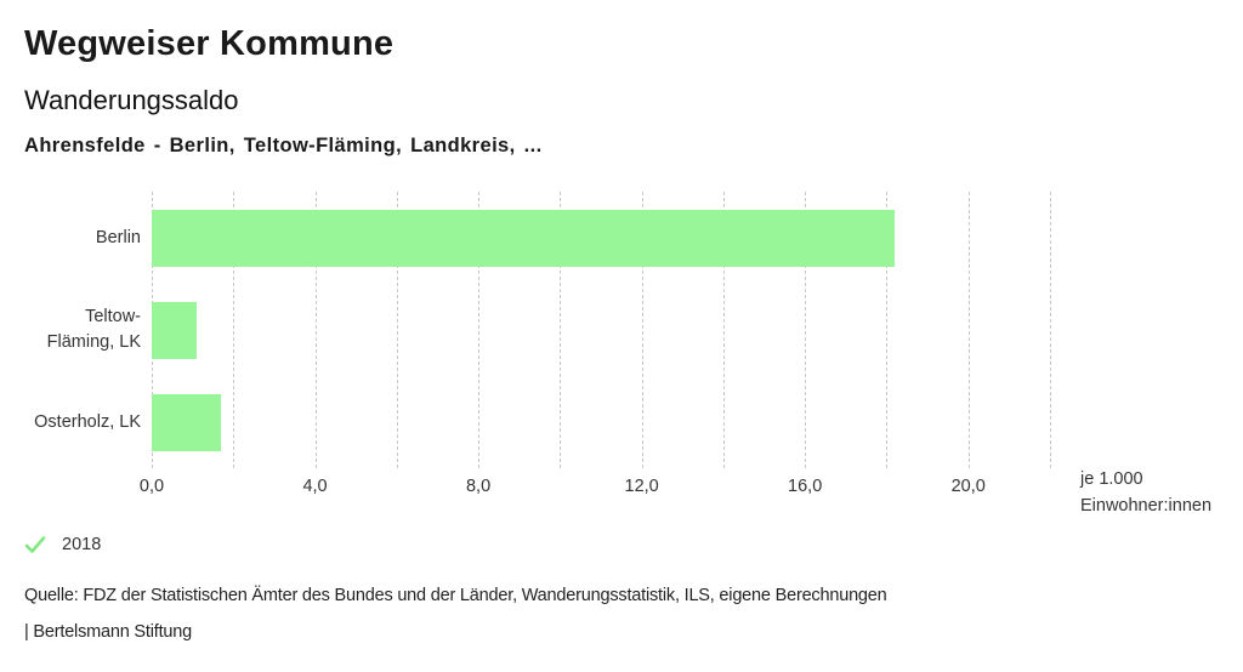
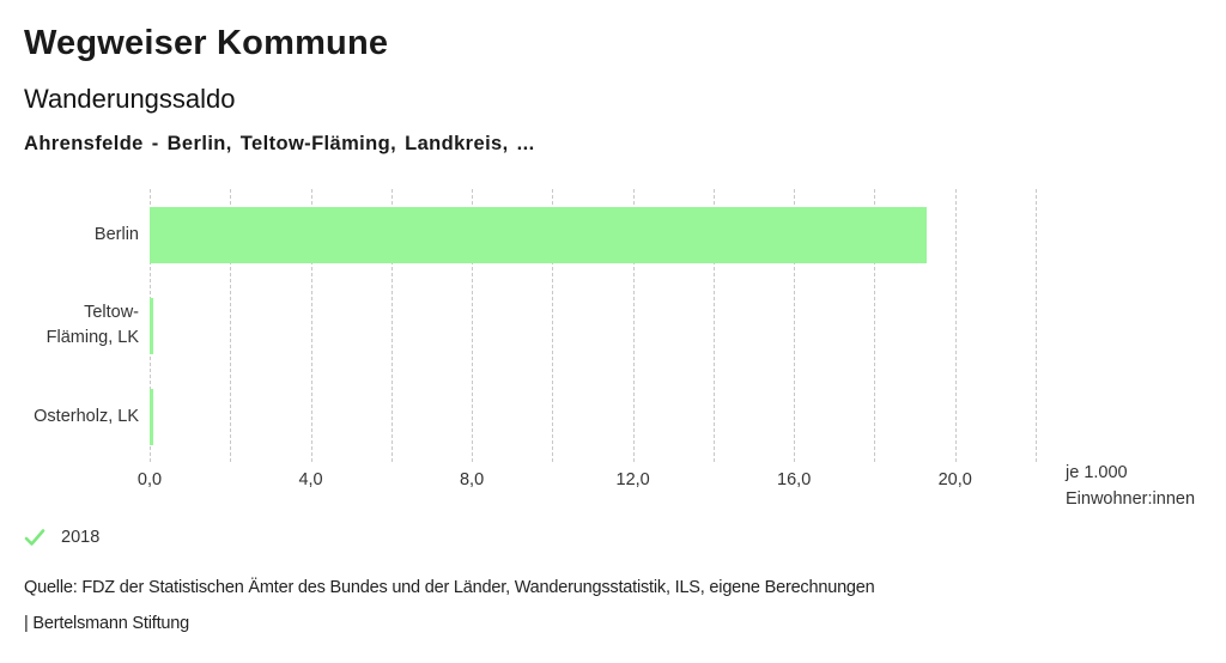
Berlin: 18,2 -> 19,3
Teltow-Fläming, LK: 1,1 -> 0,1
Osterholz, LK: 1,7 -> 0,1
